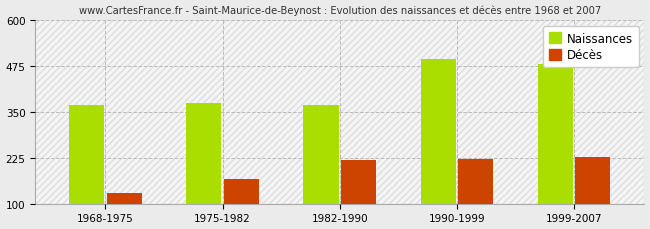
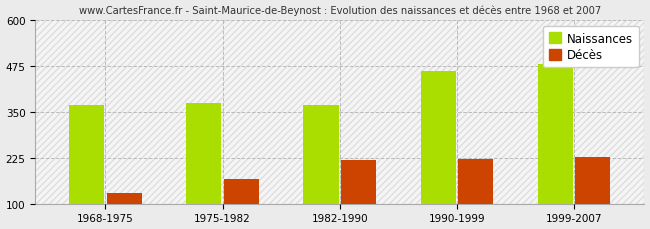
Naissances/1990-1999: 493 -> 460
